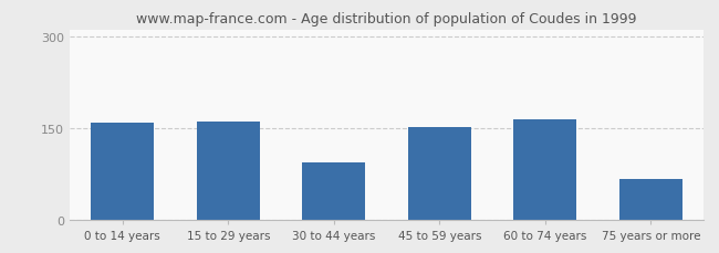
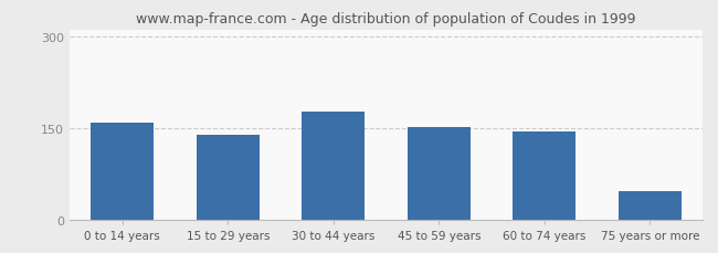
15 to 29 years: 160 -> 139
30 to 44 years: 94 -> 176
60 to 74 years: 164 -> 144
75 years or more: 66 -> 47
